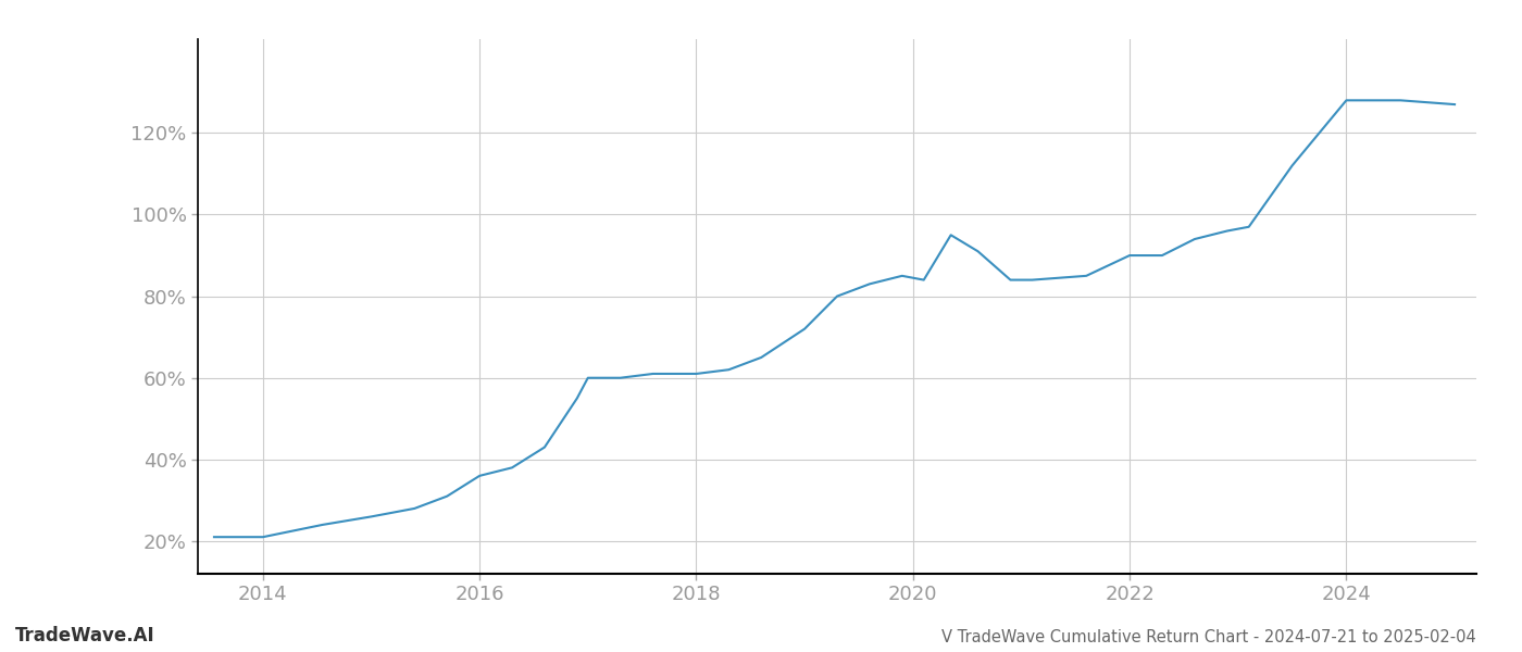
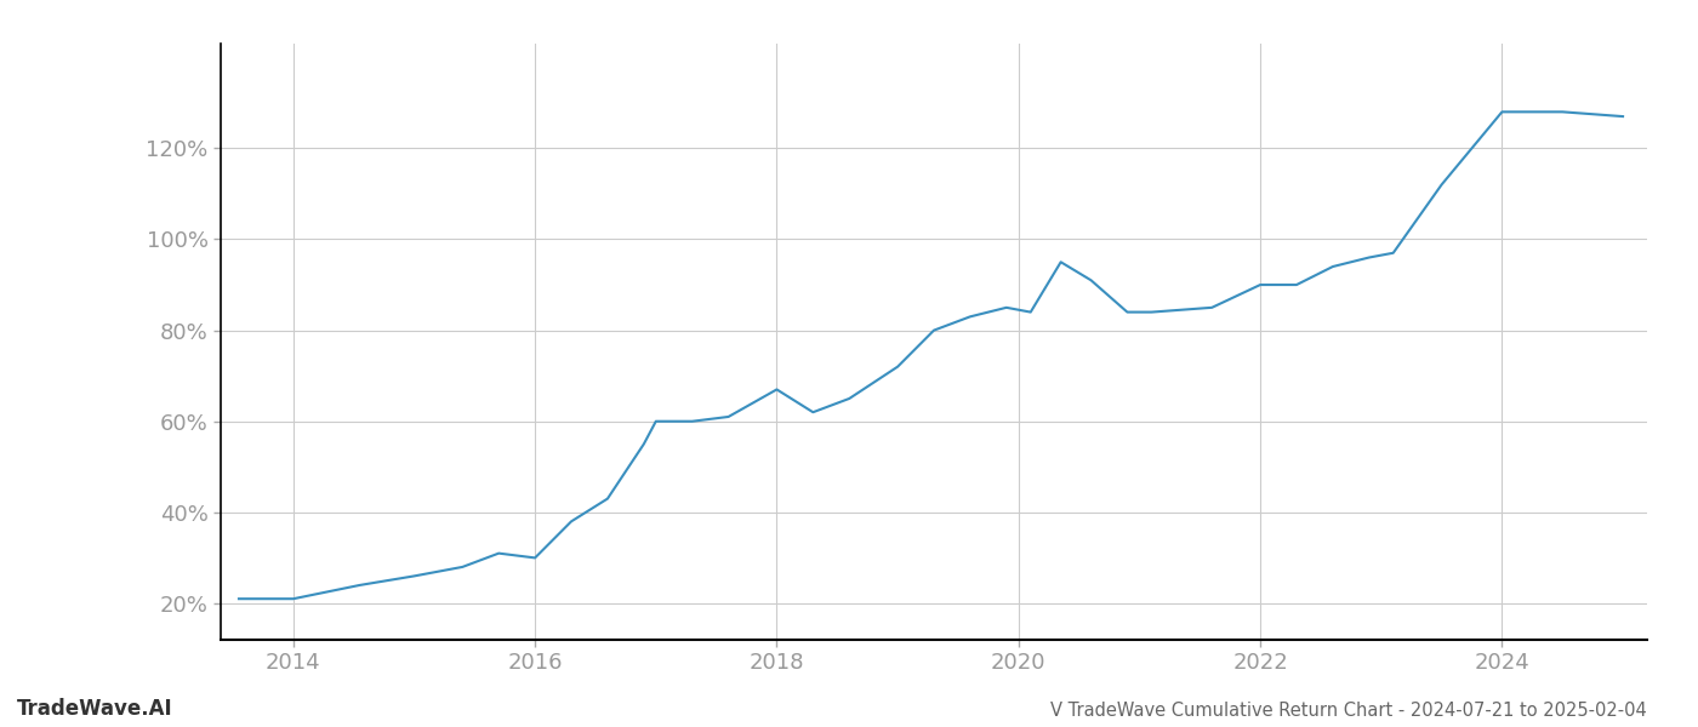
2016: 36% -> 30%
2018: 61% -> 67%
